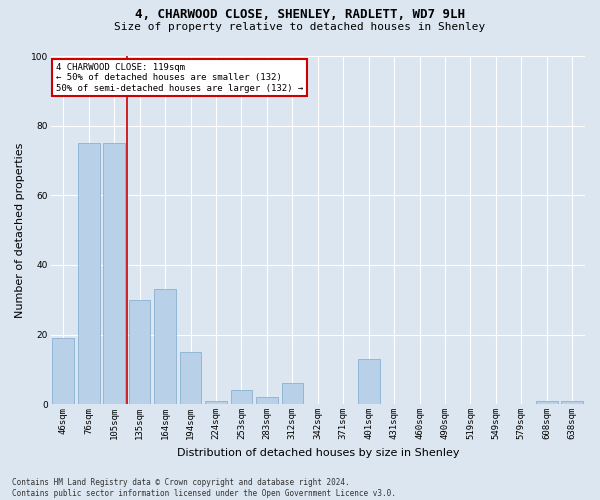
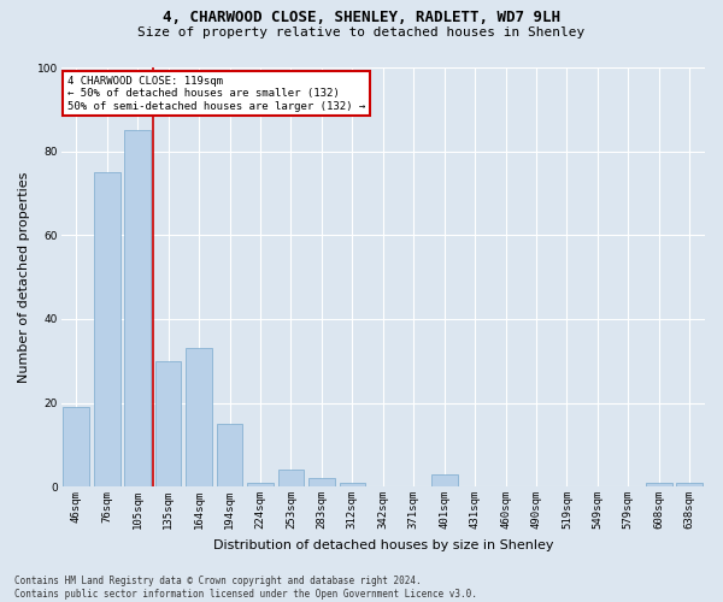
105sqm: 75 -> 85
312sqm: 6 -> 1
401sqm: 13 -> 3
